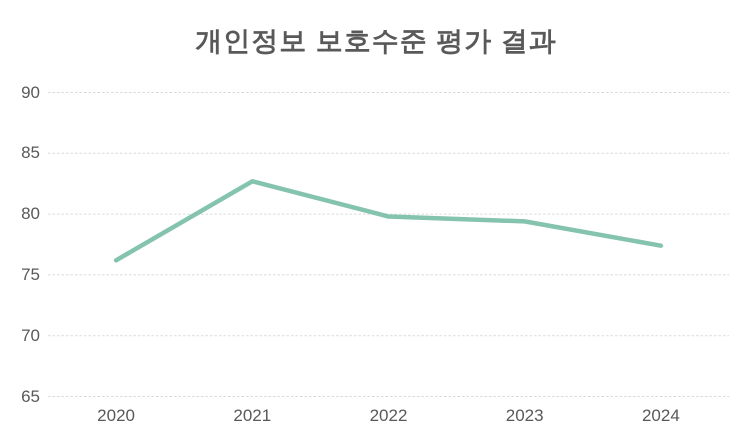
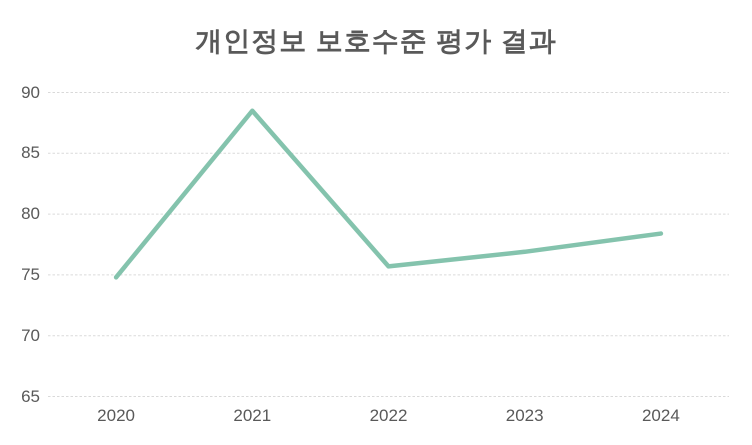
2020: 76.2 -> 74.8
2021: 82.7 -> 88.5
2022: 79.8 -> 75.7
2023: 79.4 -> 76.9
2024: 77.4 -> 78.4
